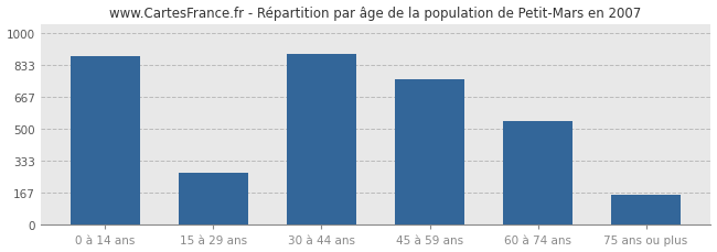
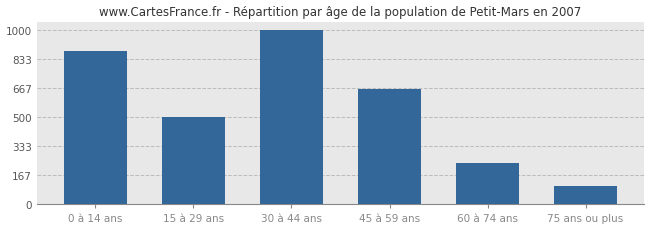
15 à 29 ans: 270 -> 500
30 à 44 ans: 890 -> 1000
45 à 59 ans: 760 -> 660
60 à 74 ans: 540 -> 240
75 ans ou plus: 160 -> 100
